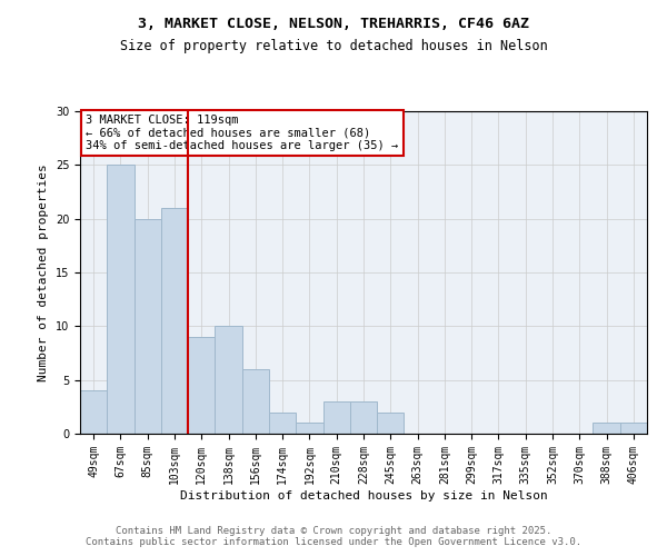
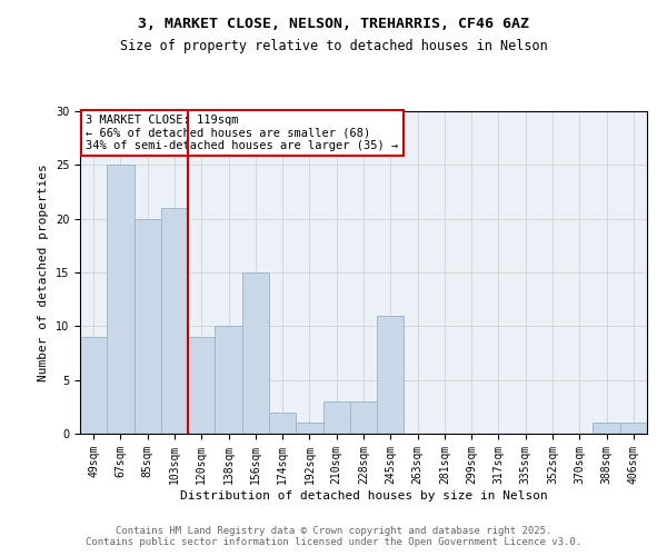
49sqm: 4 -> 9
156sqm: 6 -> 15
245sqm: 2 -> 11
